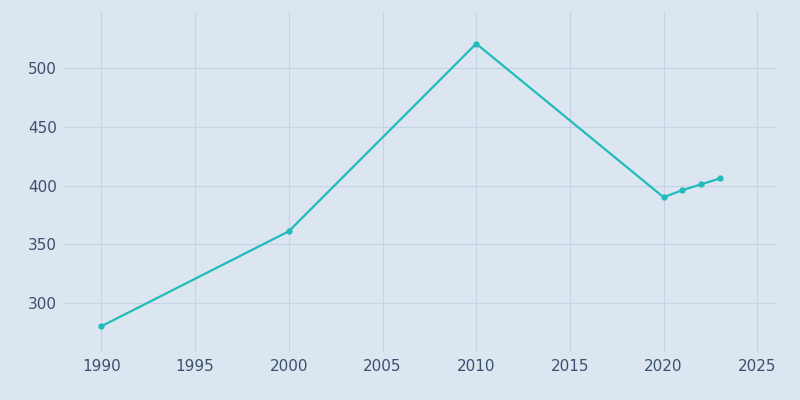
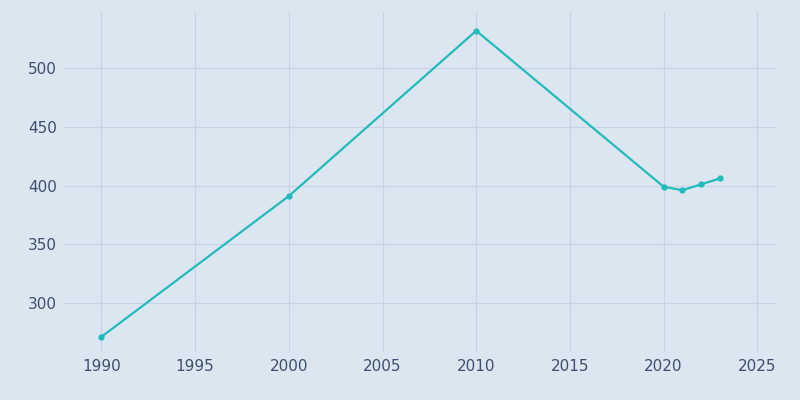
1990: 280 -> 271
2000: 361 -> 391
2010: 521 -> 532
2020: 390 -> 399
